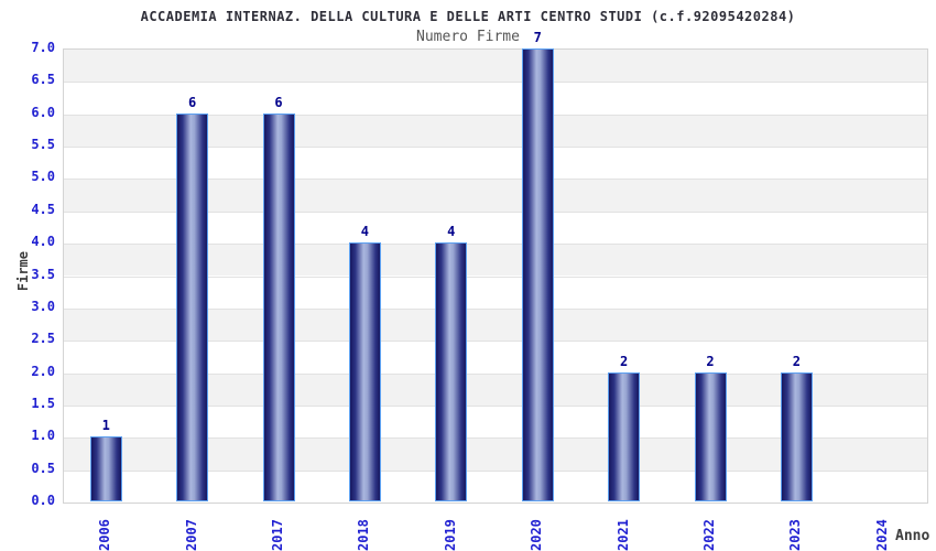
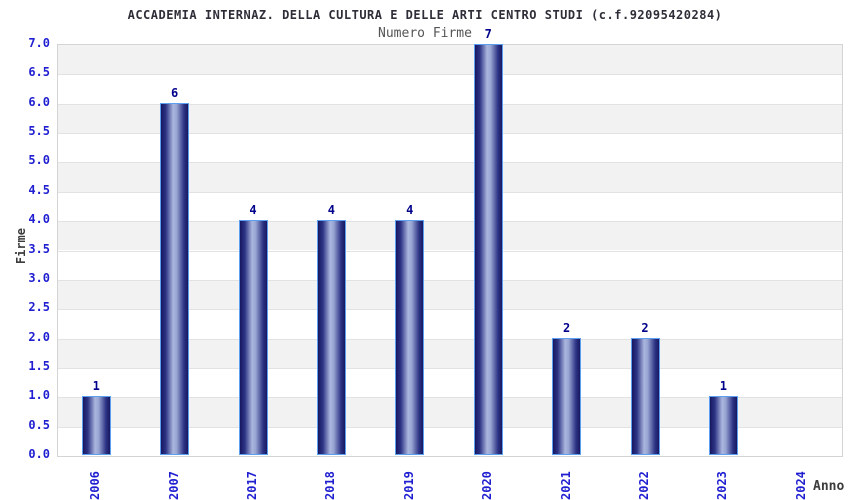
2017: 6 -> 4
2023: 2 -> 1
